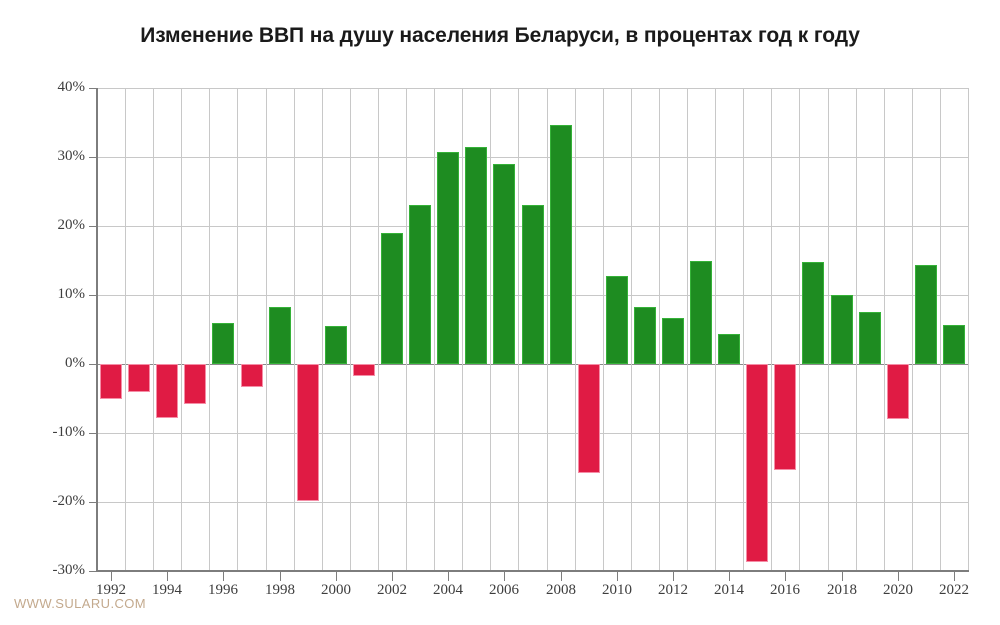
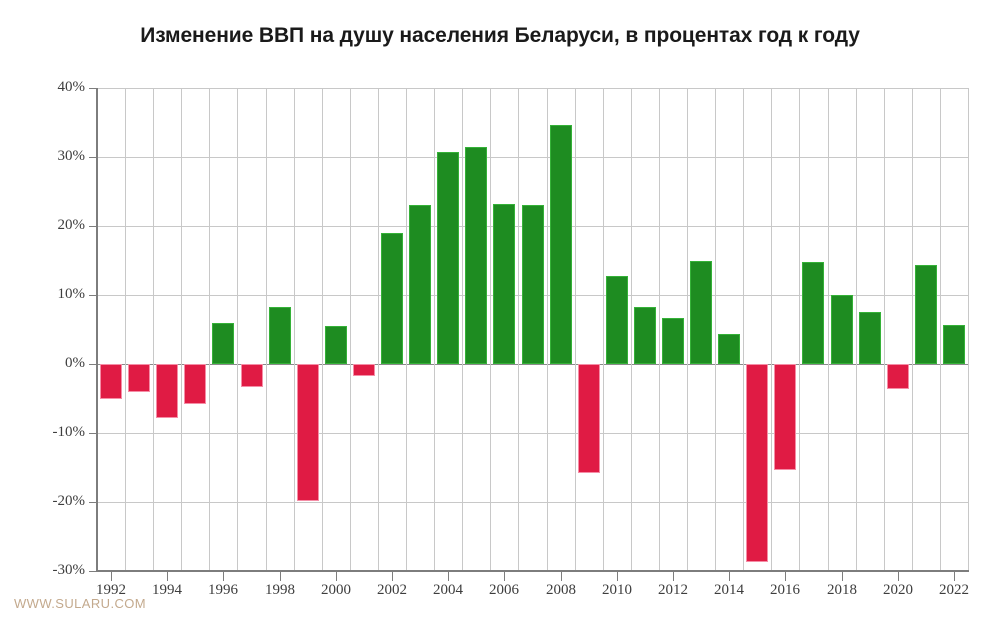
2006: 29% -> 23%
2020: -8% -> -4%
